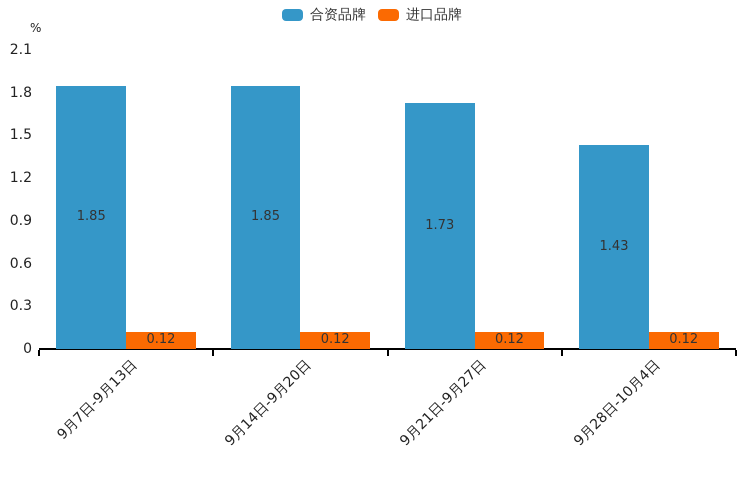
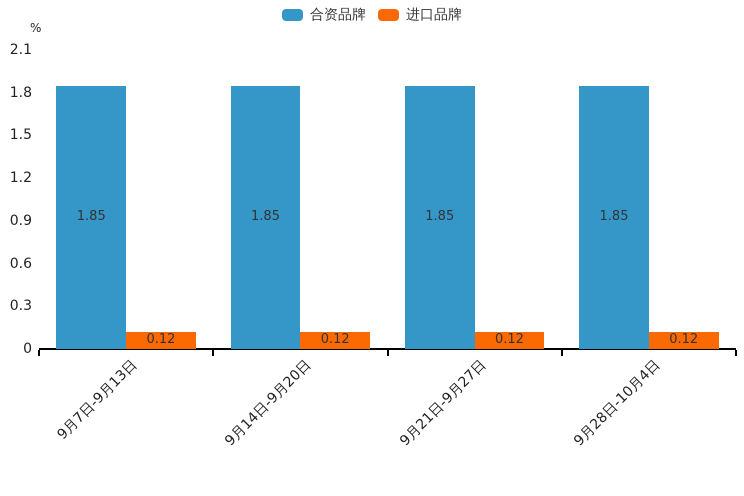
合资品牌/9月21日-9月27日: 1.73 -> 1.85
合资品牌/9月28日-10月4日: 1.43 -> 1.85
